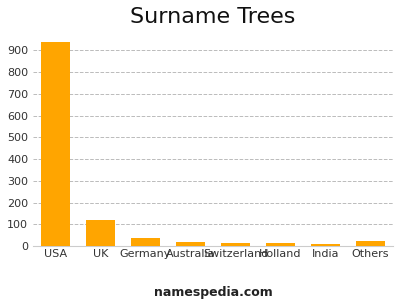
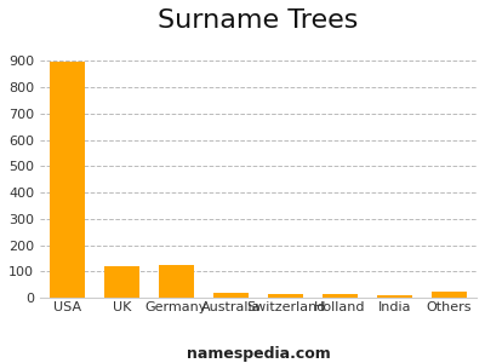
USA: 940 -> 895
Germany: 38 -> 125
